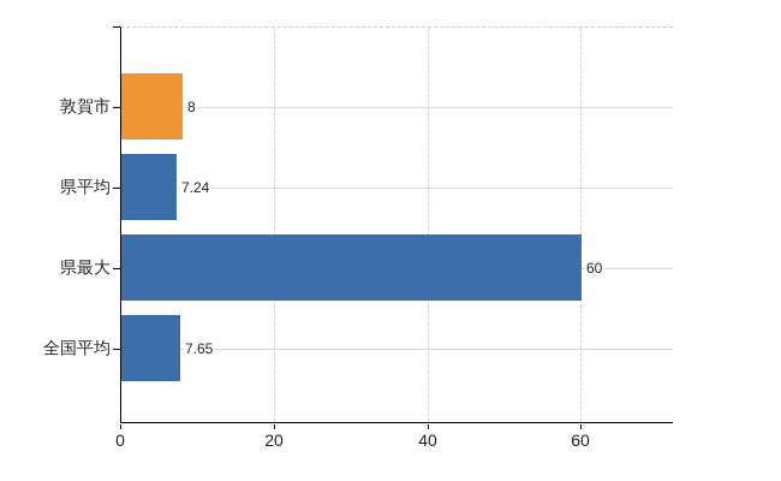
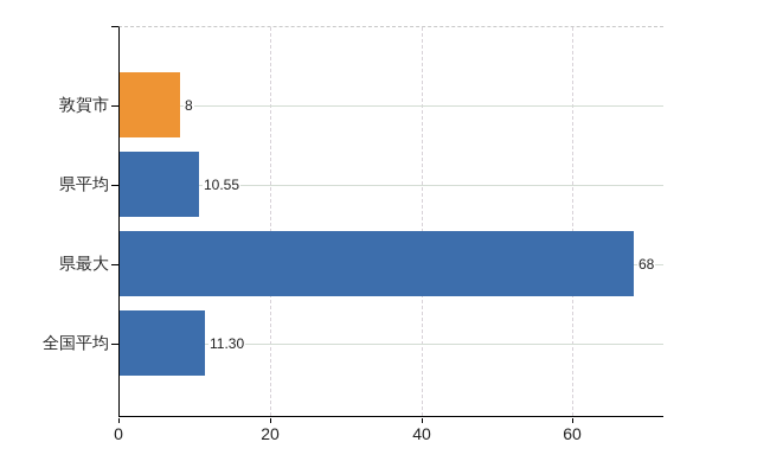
県平均: 7.24 -> 10.55
県最大: 60 -> 68
全国平均: 7.65 -> 11.30
